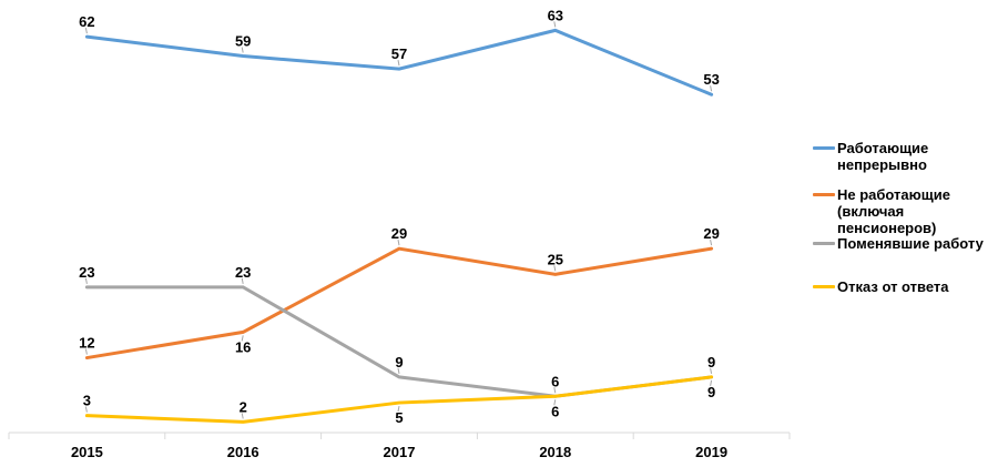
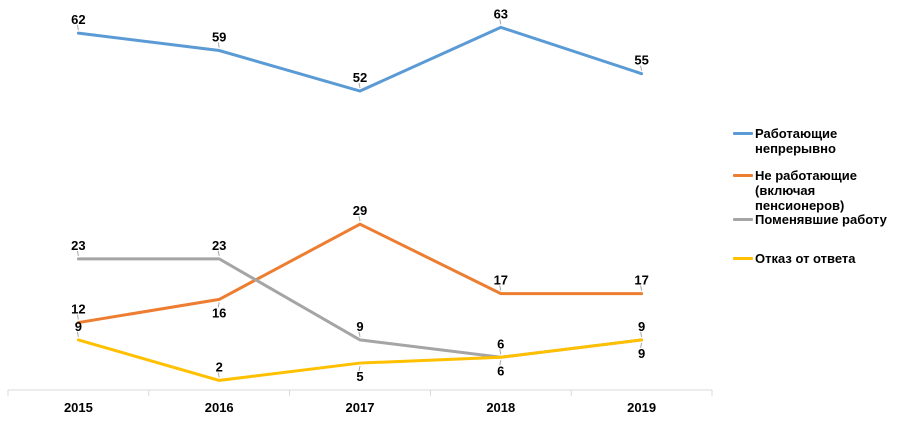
Отказ от ответа/2015: 3 -> 9
Работающие непрерывно/2017: 57 -> 52
Не работающие (включая пенсионеров)/2018: 25 -> 17
Работающие непрерывно/2019: 53 -> 55
Не работающие (включая пенсионеров)/2019: 29 -> 17
